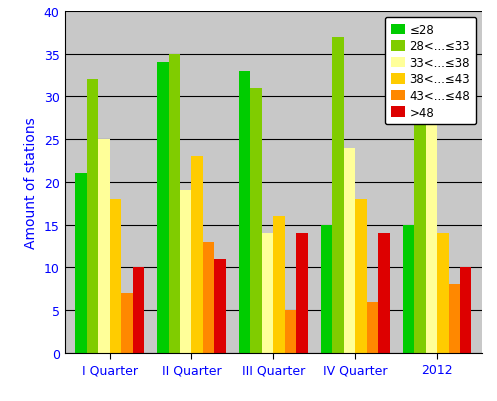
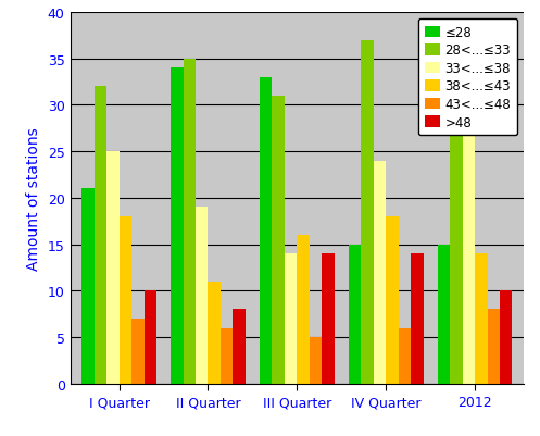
38<...≤43/II Quarter: 23 -> 11
43<...≤48/II Quarter: 13 -> 6
>48/II Quarter: 11 -> 8
